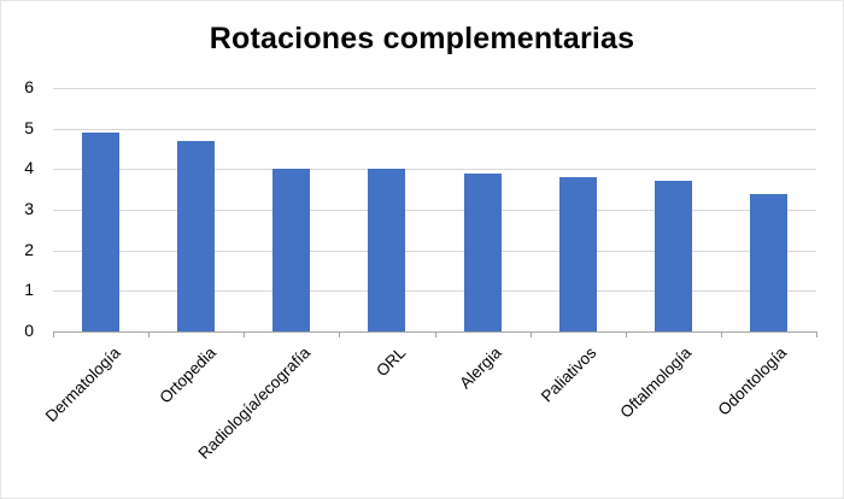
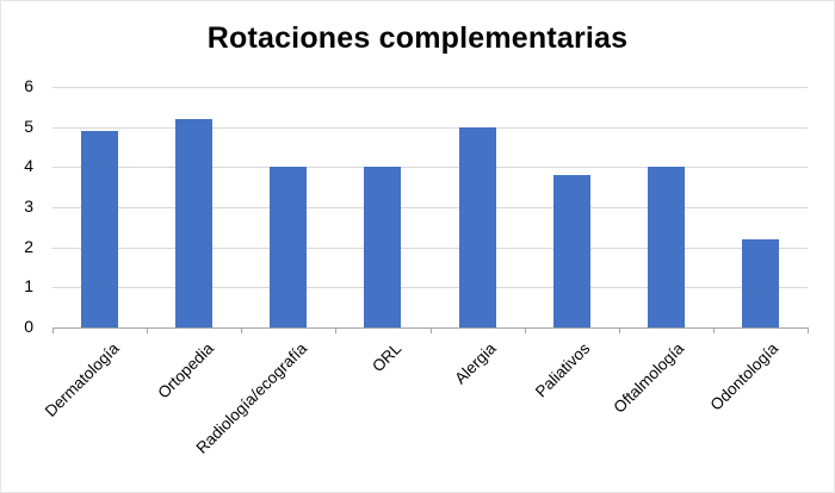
Ortopedia: 4.7 -> 5.2
Alergia: 3.9 -> 5.0
Oftalmología: 3.7 -> 4.0
Odontología: 3.4 -> 2.2
